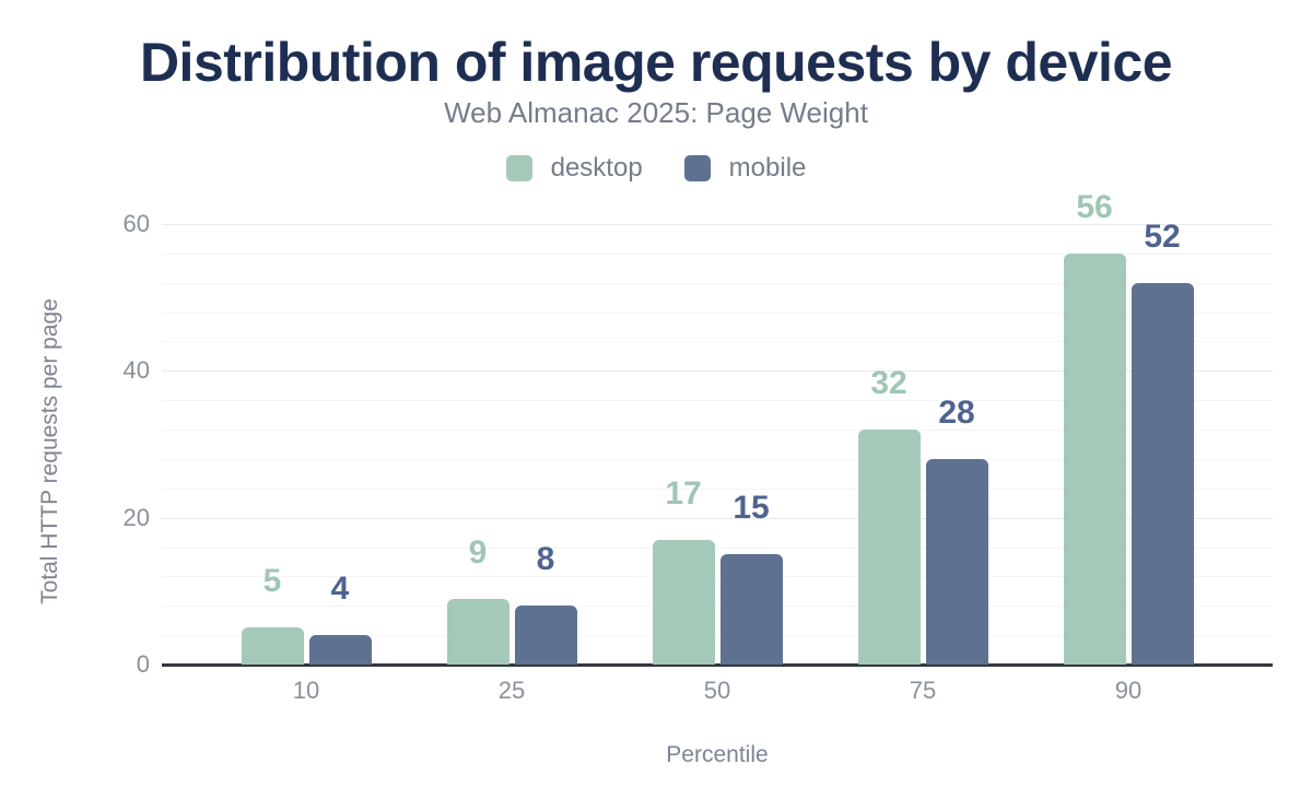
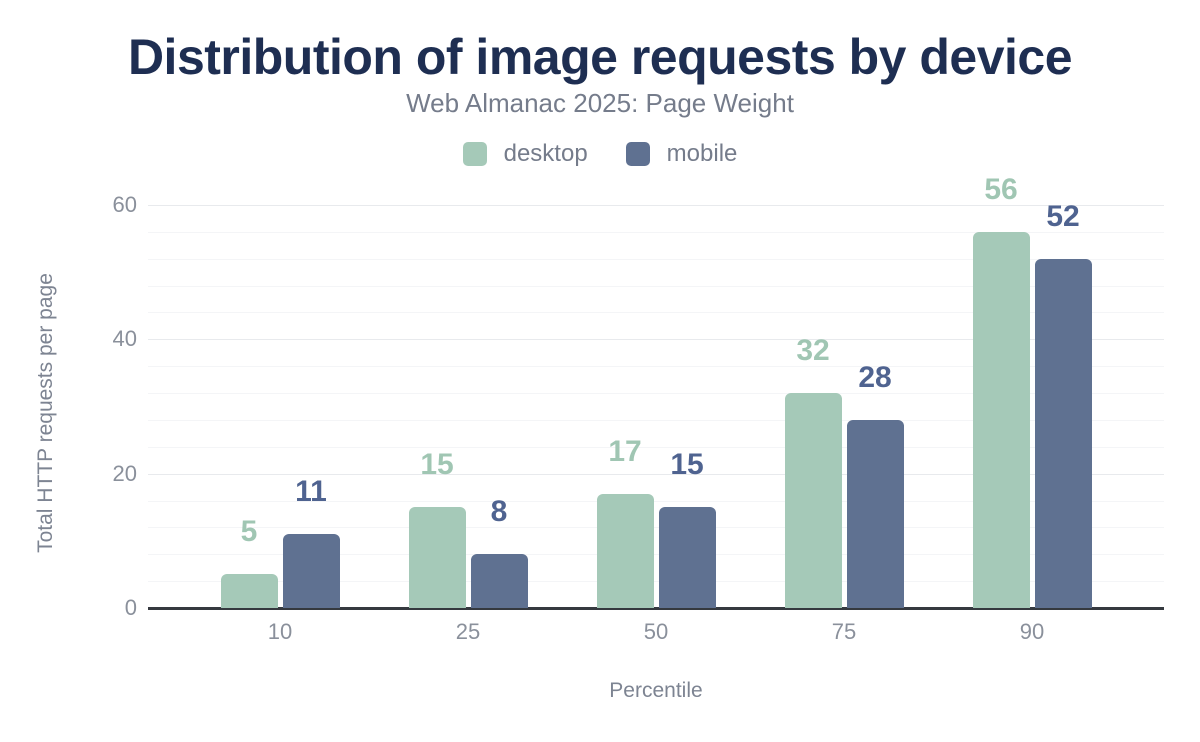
mobile/10: 4 -> 11
desktop/25: 9 -> 15
